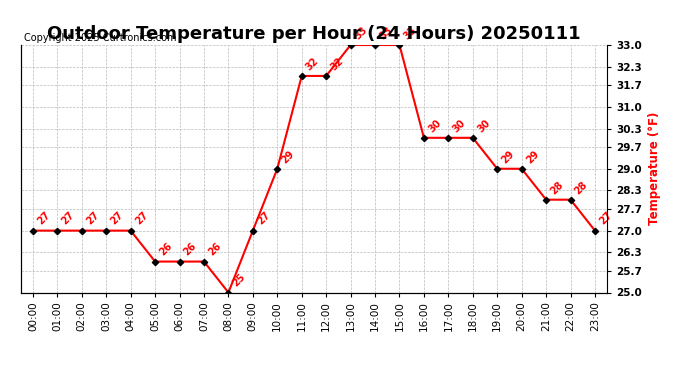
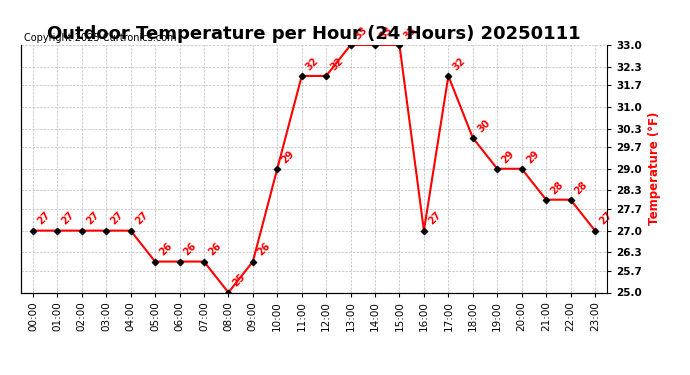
09:00: 27 -> 26
16:00: 30 -> 27
17:00: 30 -> 32
